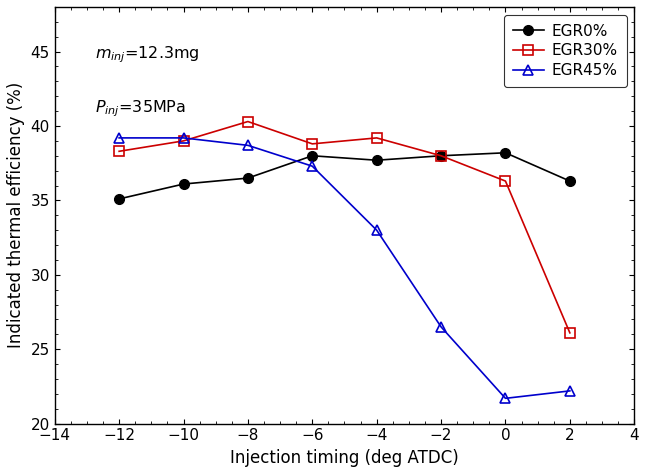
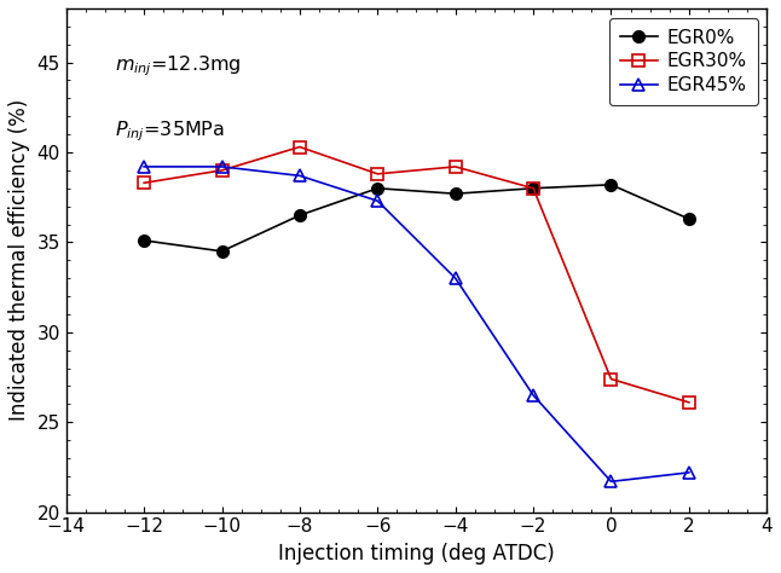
EGR0%/−10: 36.1 -> 34.5
EGR30%/0: 36.3 -> 27.4
